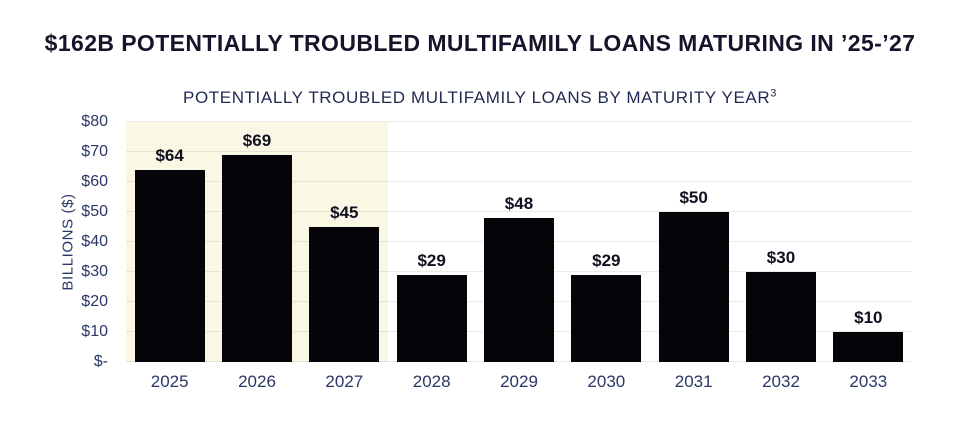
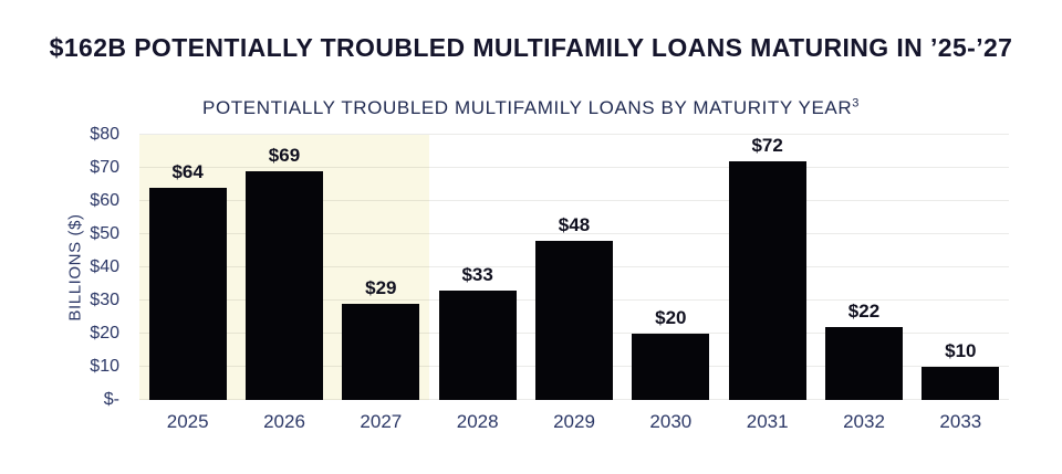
2027: $45 -> $29
2028: $29 -> $33
2030: $29 -> $20
2031: $50 -> $72
2032: $30 -> $22
